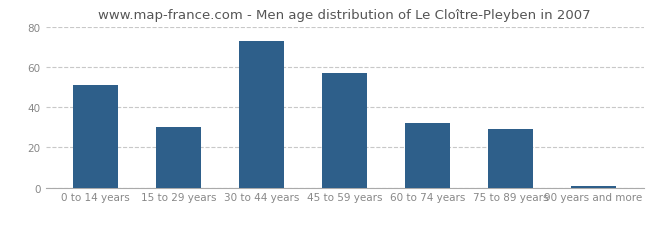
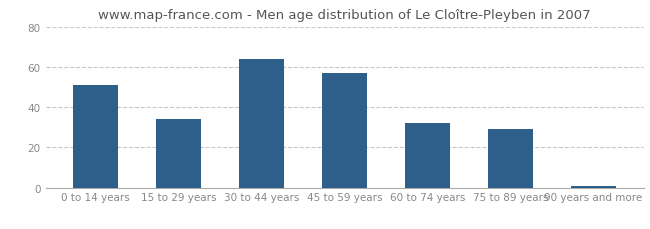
15 to 29 years: 30 -> 34
30 to 44 years: 73 -> 64
